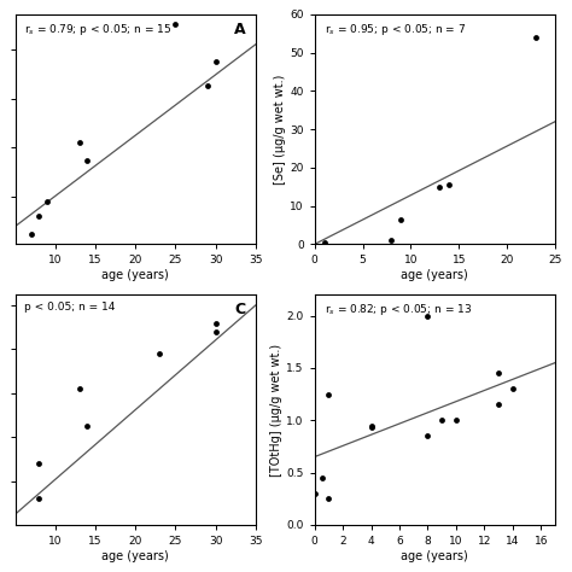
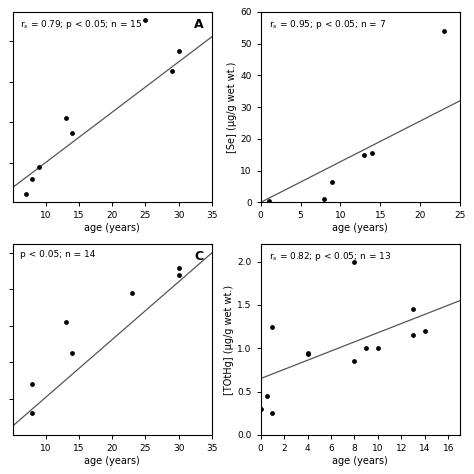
14: 1.30 -> 1.20
